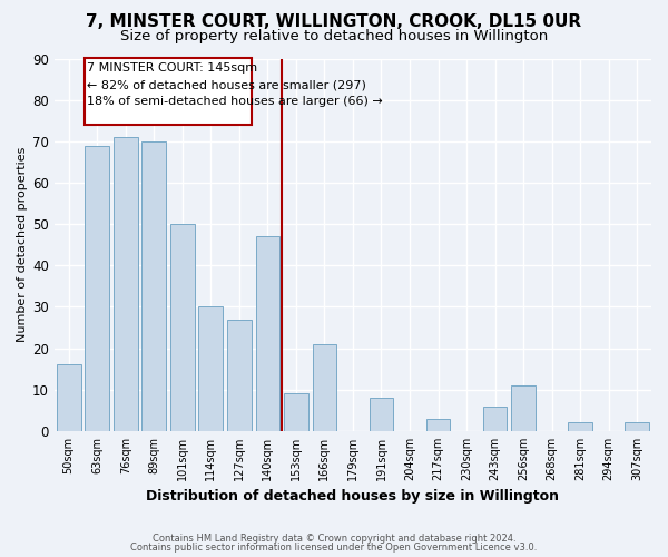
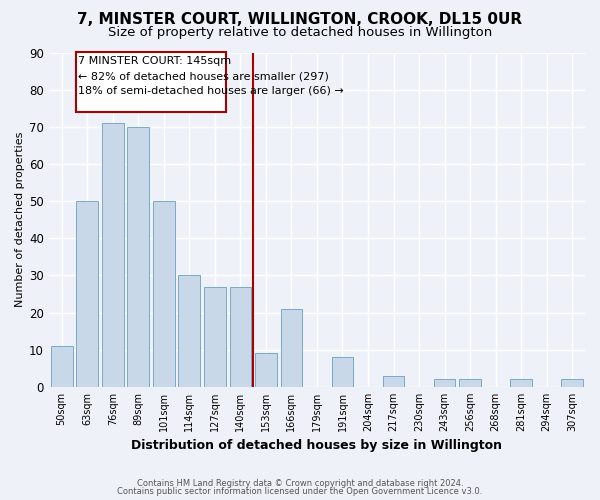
50sqm: 16 -> 11
63sqm: 69 -> 50
140sqm: 47 -> 27
243sqm: 6 -> 2
256sqm: 11 -> 2
